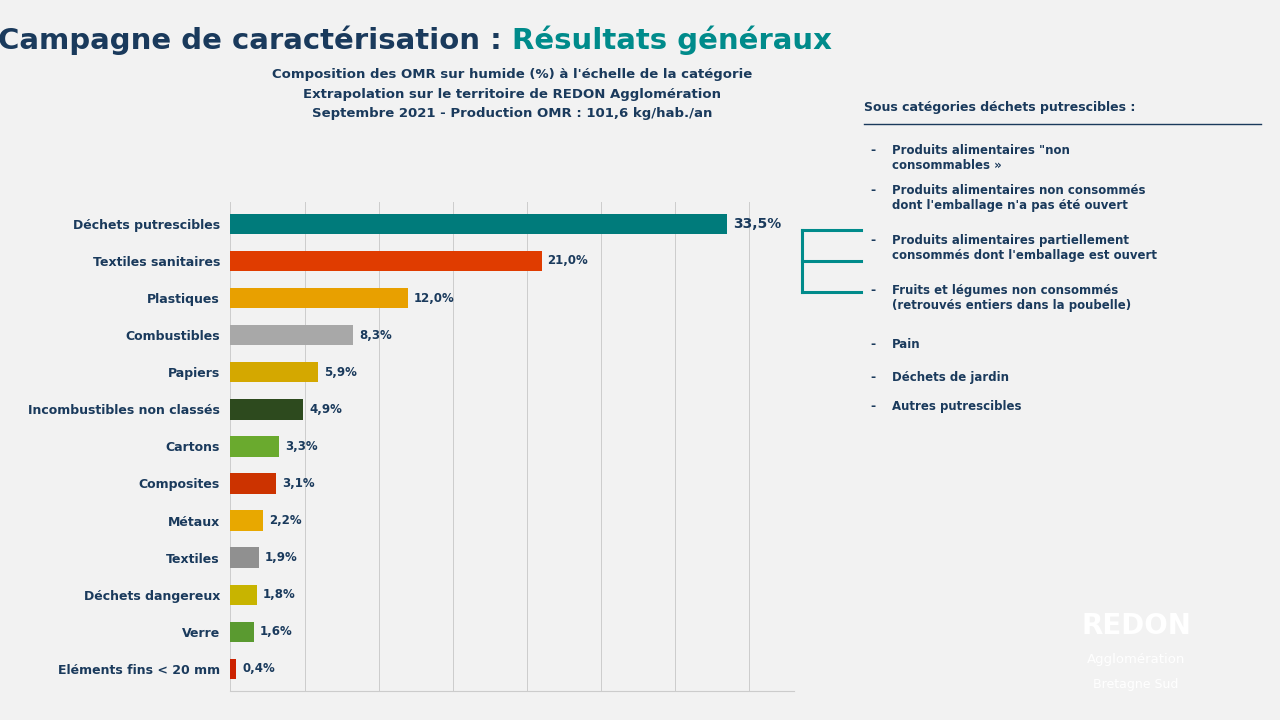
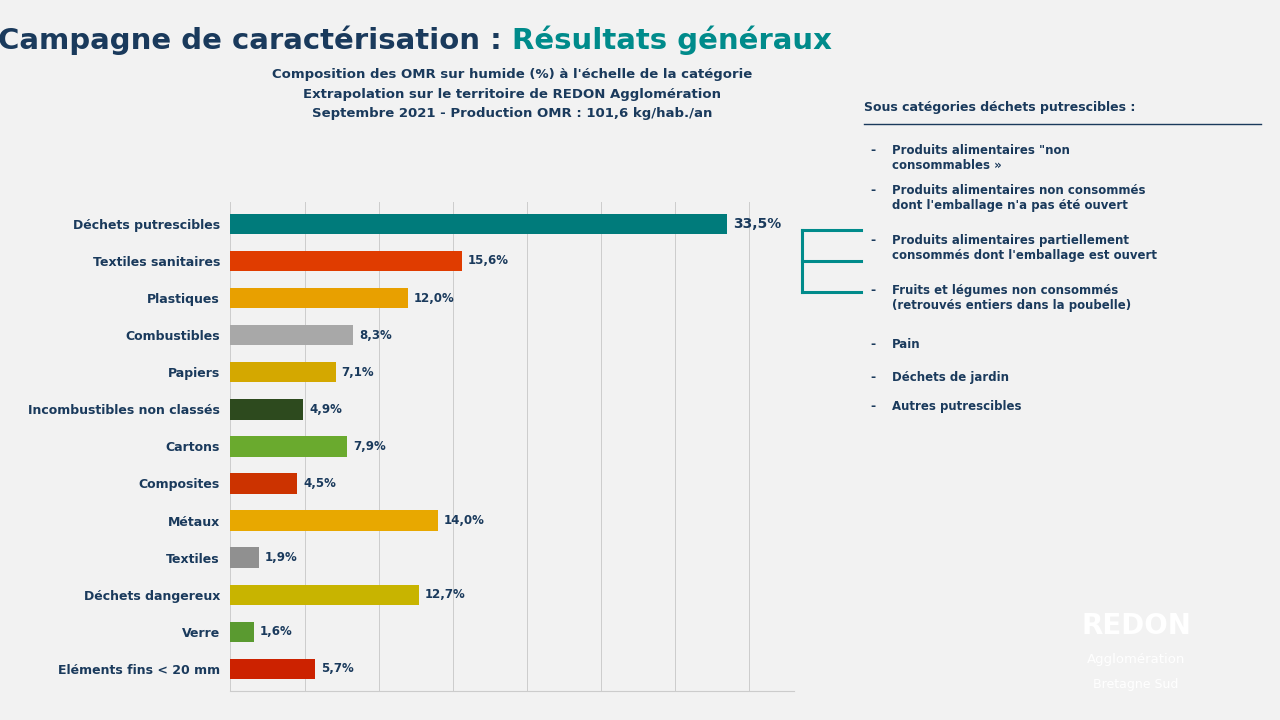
Textiles sanitaires: 21,0% -> 15,6%
Papiers: 5,9% -> 7,1%
Cartons: 3,3% -> 7,9%
Composites: 3,1% -> 4,5%
Métaux: 2,2% -> 14,0%
Déchets dangereux: 1,8% -> 12,7%
Eléments fins < 20 mm: 0,4% -> 5,7%
